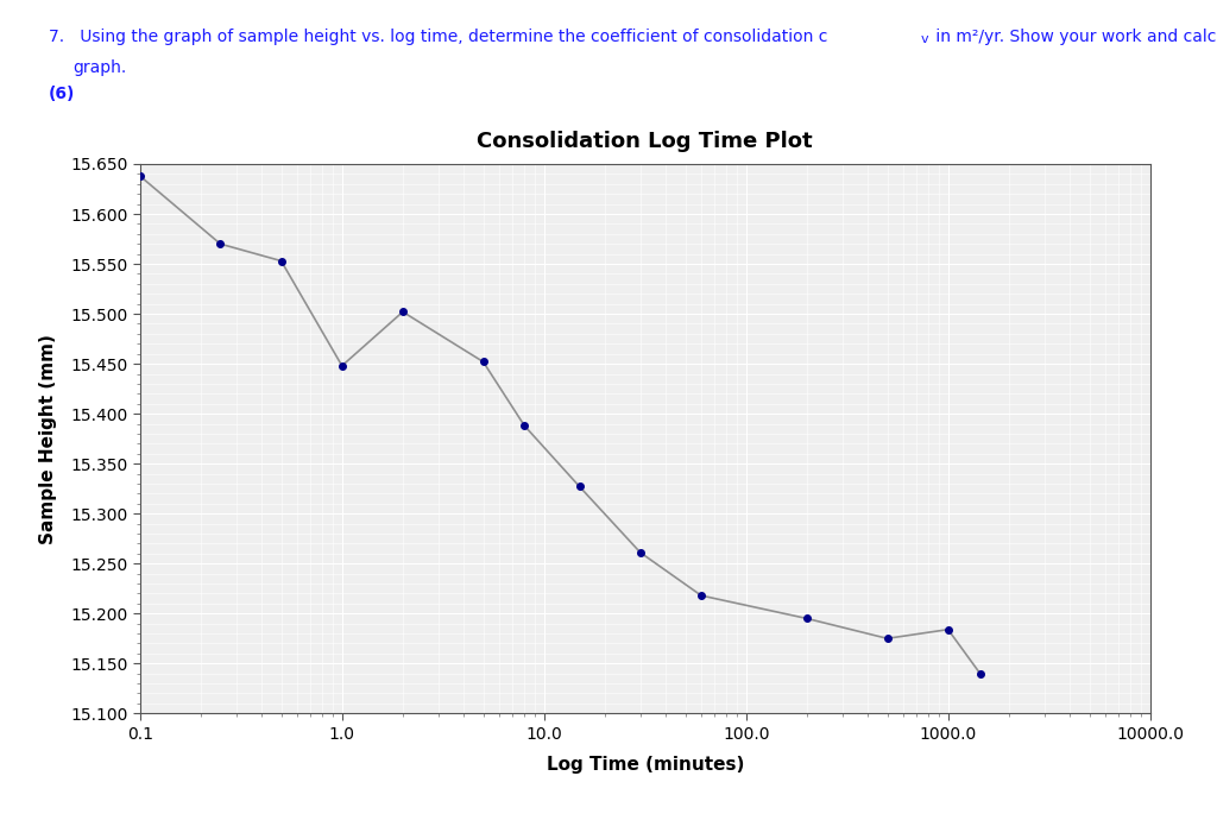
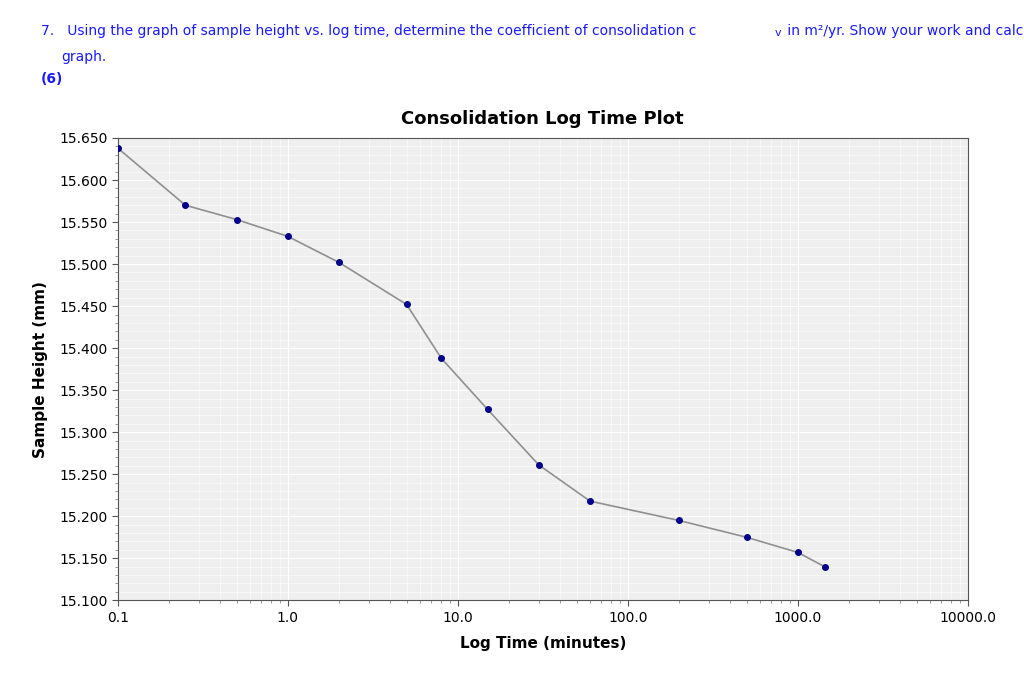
1.0: 15.448 -> 15.533
1000.0: 15.184 -> 15.157
